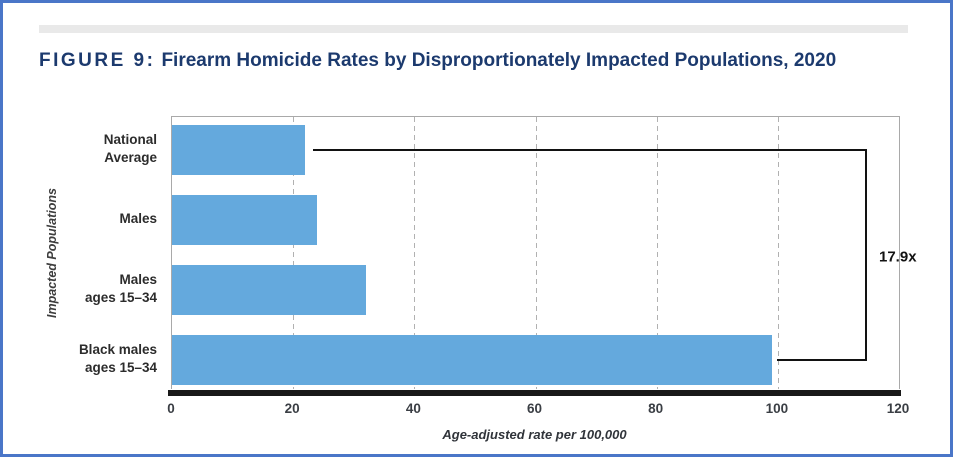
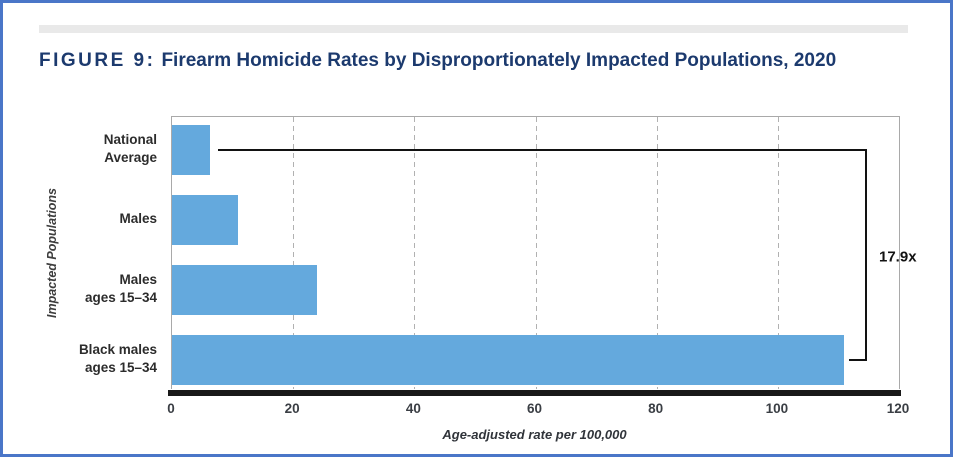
National Average: 22 -> 6
Males: 24 -> 11
Males ages 15–34: 32 -> 24
Black males ages 15–34: 99 -> 111
